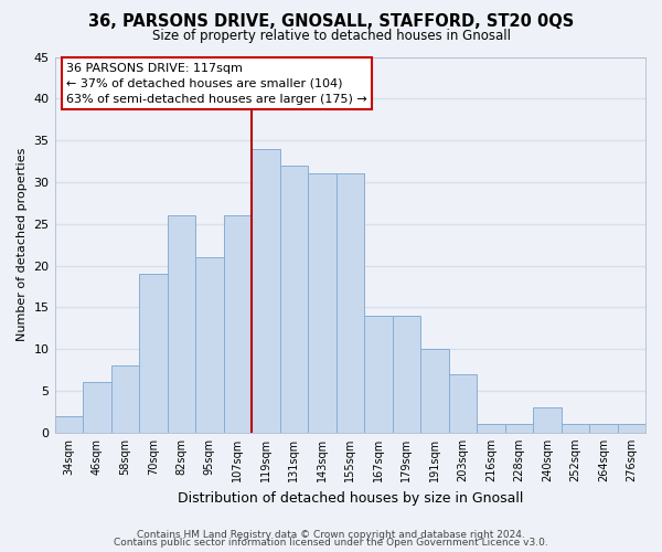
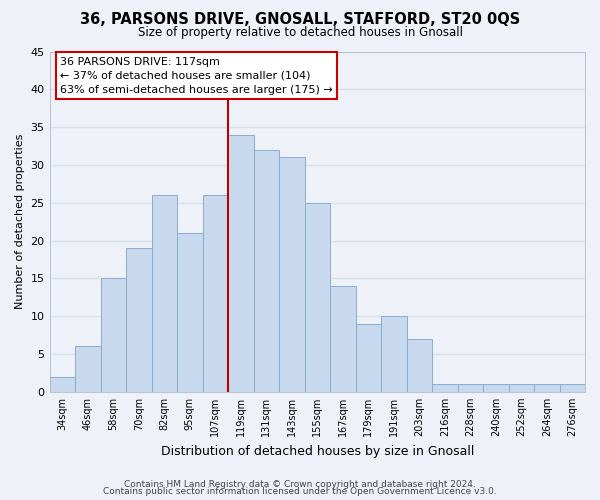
58sqm: 8 -> 15
155sqm: 31 -> 25
179sqm: 14 -> 9
240sqm: 3 -> 1
